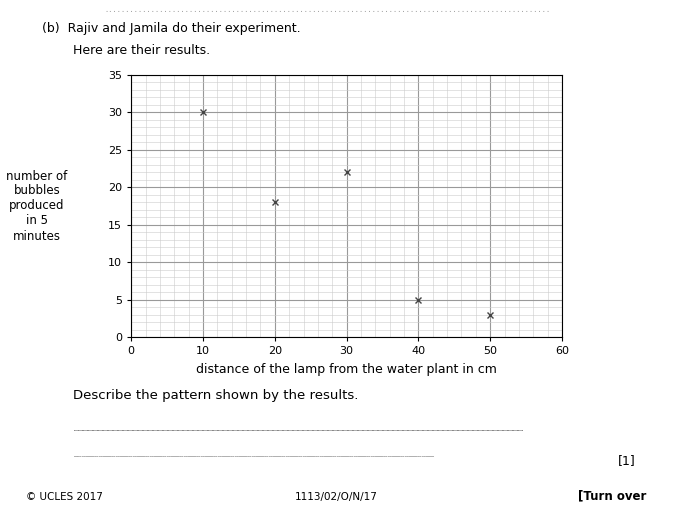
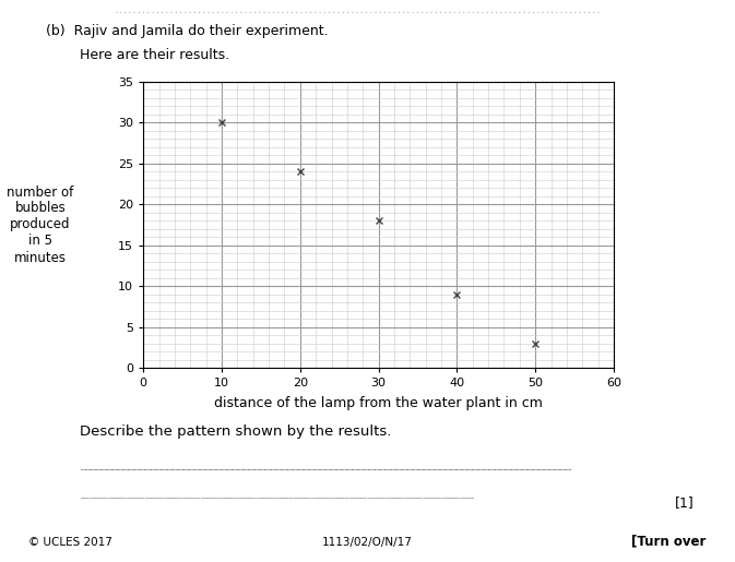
20: 18 -> 24
30: 22 -> 18
40: 5 -> 9
